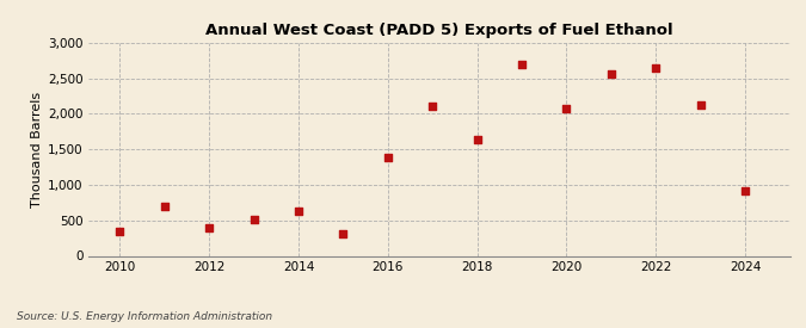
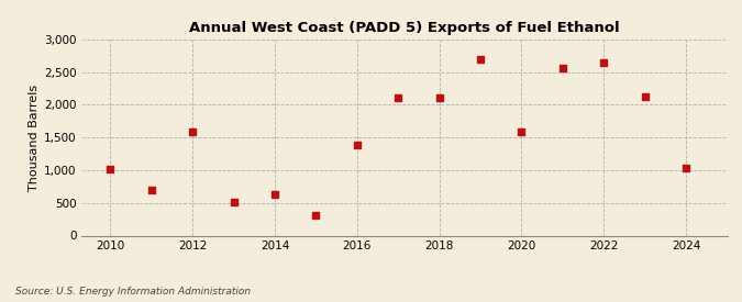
2010: 350 -> 1,020
2012: 390 -> 1,580
2018: 1,640 -> 2,100
2020: 2,080 -> 1,580
2024: 910 -> 1,040
